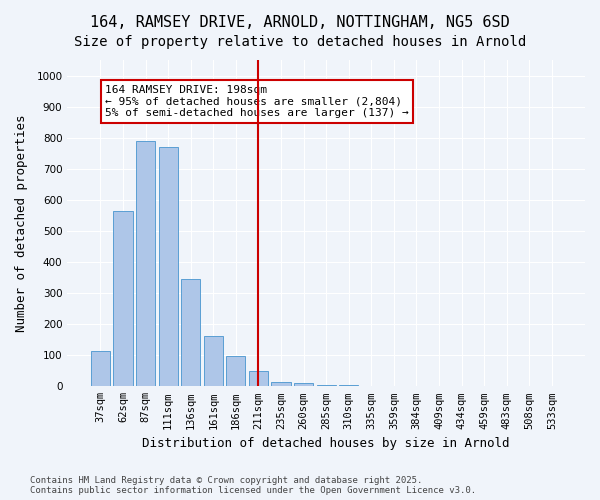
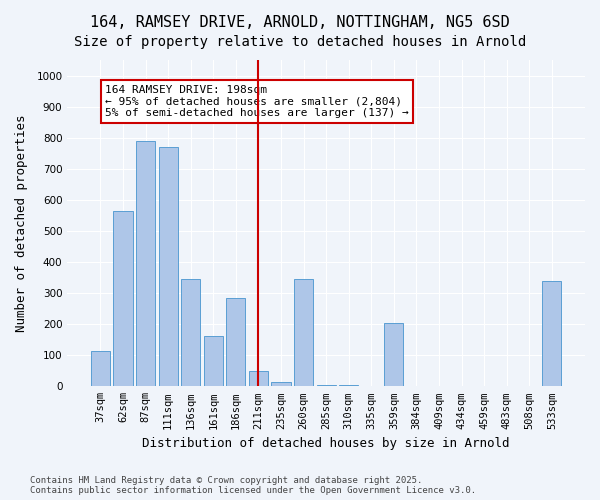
186sqm: 97 -> 285
260sqm: 10 -> 345
359sqm: 2 -> 205
533sqm: 2 -> 340
